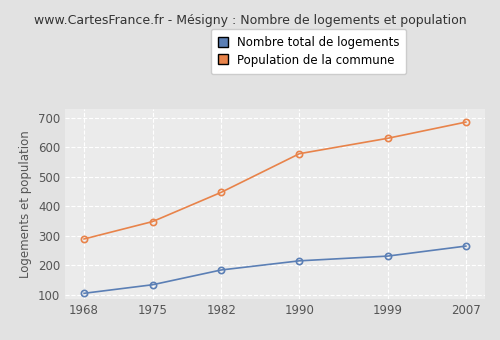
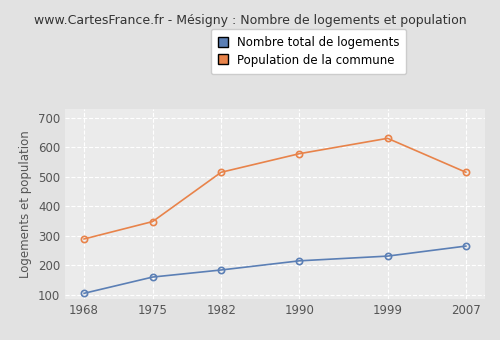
Nombre total de logements/1975: 134 -> 160
Population de la commune/1982: 447 -> 515
Population de la commune/2007: 685 -> 515
